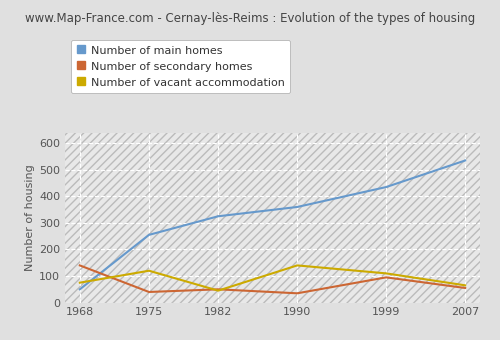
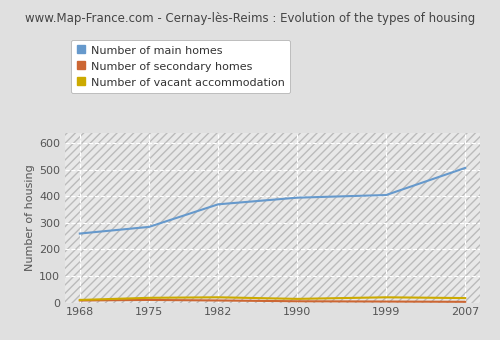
Number of main homes/1968: 50 -> 260
Number of secondary homes/1968: 140 -> 8
Number of vacant accommodation/1968: 75 -> 10
Number of main homes/1975: 255 -> 285
Number of secondary homes/1975: 40 -> 10
Number of vacant accommodation/1975: 120 -> 18
Number of main homes/1982: 325 -> 370
Number of secondary homes/1982: 50 -> 8
Number of vacant accommodation/1982: 45 -> 20
Number of main homes/1990: 360 -> 395
Number of secondary homes/1990: 35 -> 5
Number of vacant accommodation/1990: 140 -> 14
Number of main homes/1999: 435 -> 405
Number of secondary homes/1999: 95 -> 4
Number of vacant accommodation/1999: 110 -> 20
Number of main homes/2007: 535 -> 507
Number of secondary homes/2007: 55 -> 3
Number of vacant accommodation/2007: 65 -> 17
